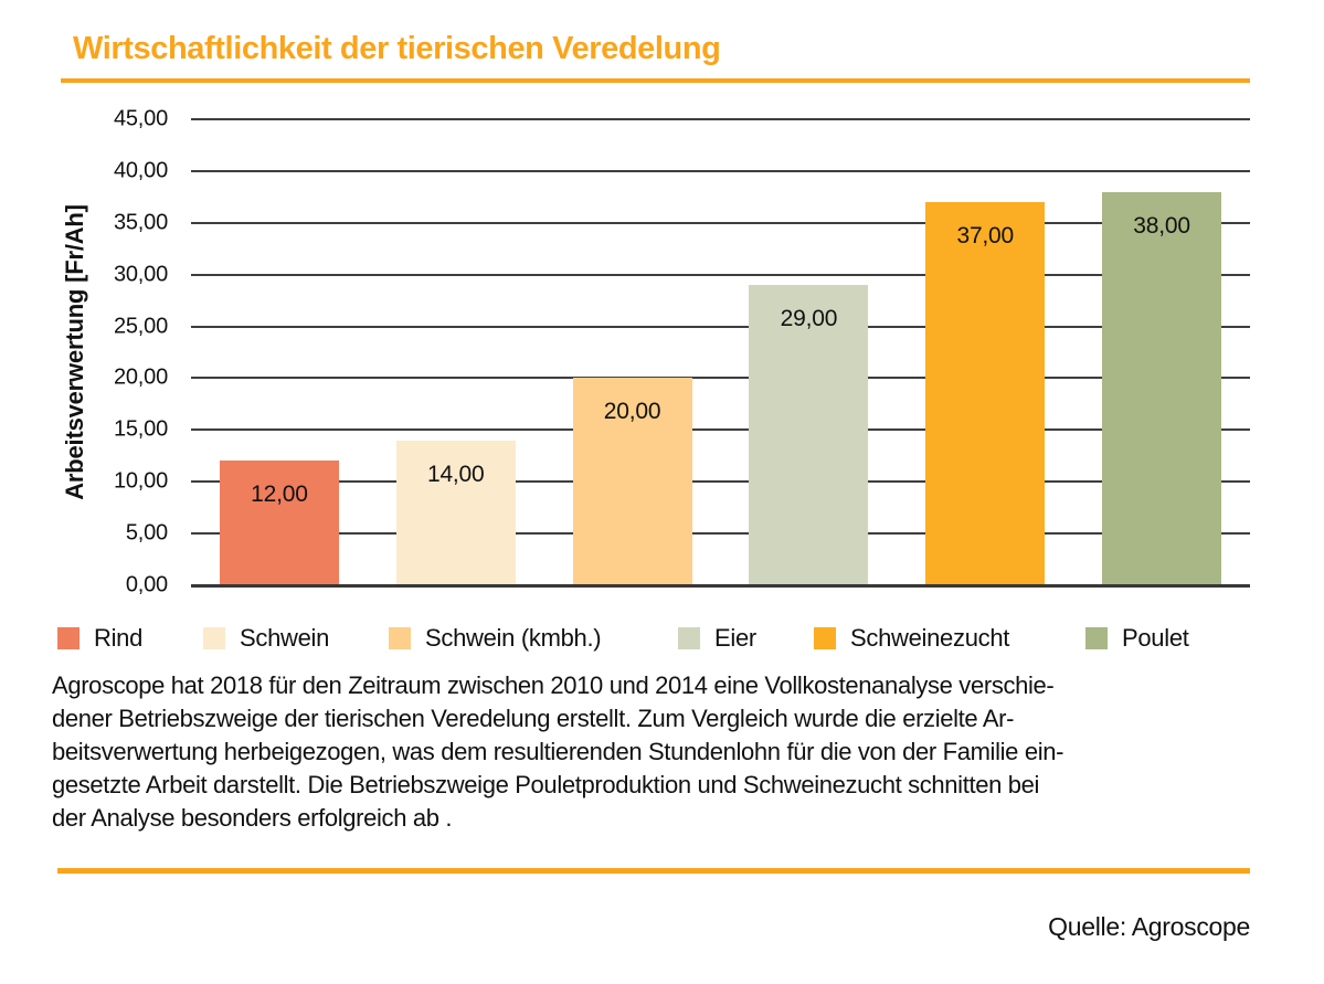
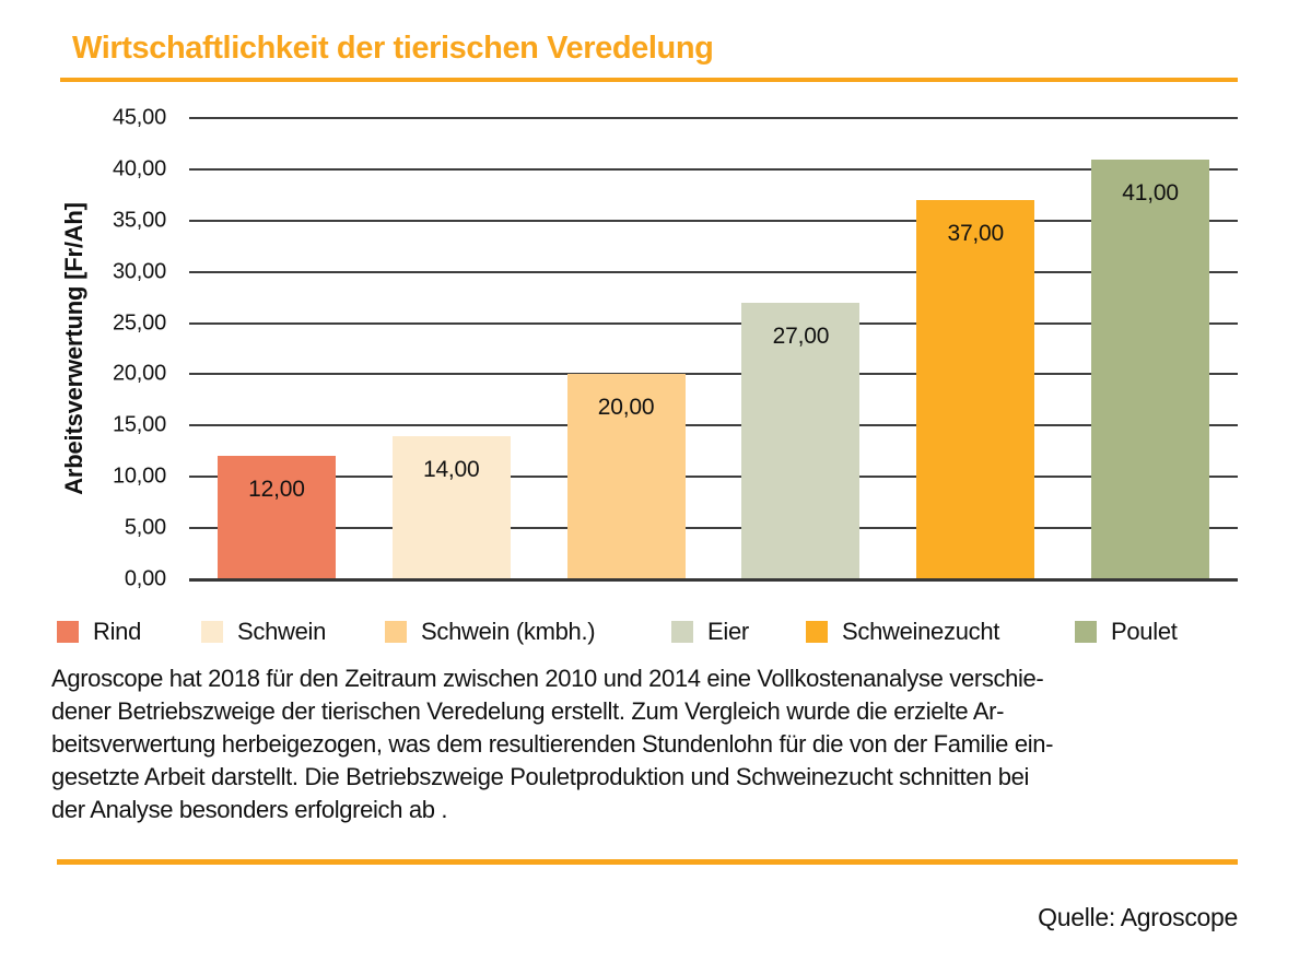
Eier: 29,00 -> 27,00
Poulet: 38,00 -> 41,00
